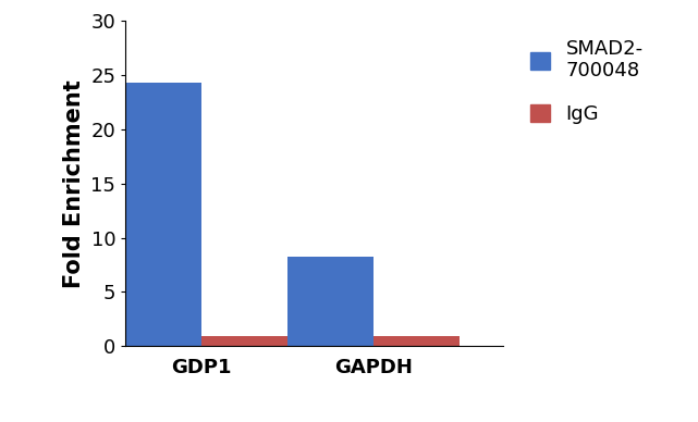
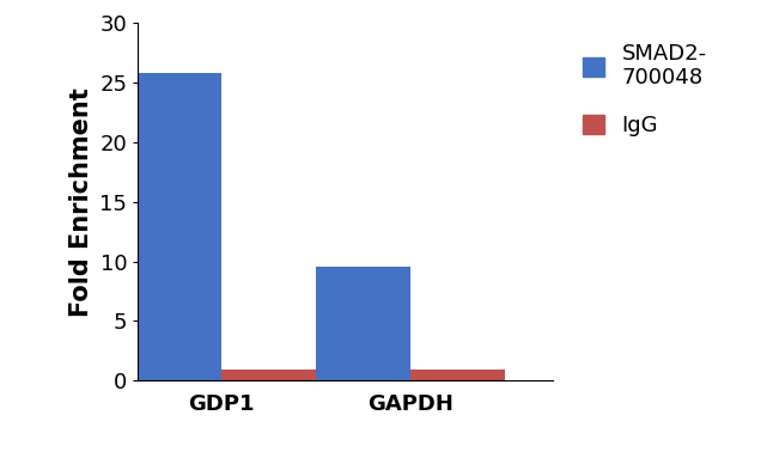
SMAD2- 700048/GDP1: 24.3 -> 25.8
SMAD2- 700048/GAPDH: 8.3 -> 9.6
